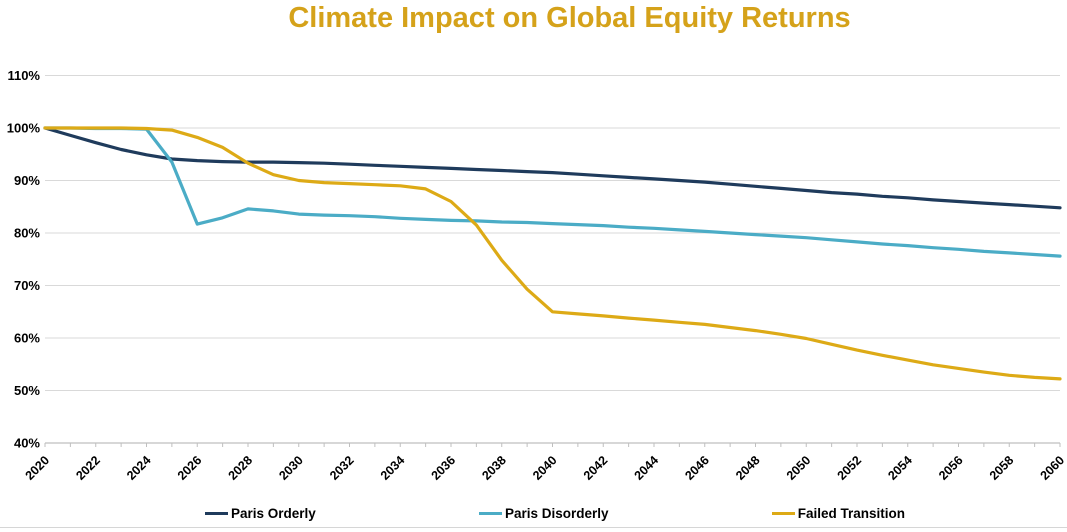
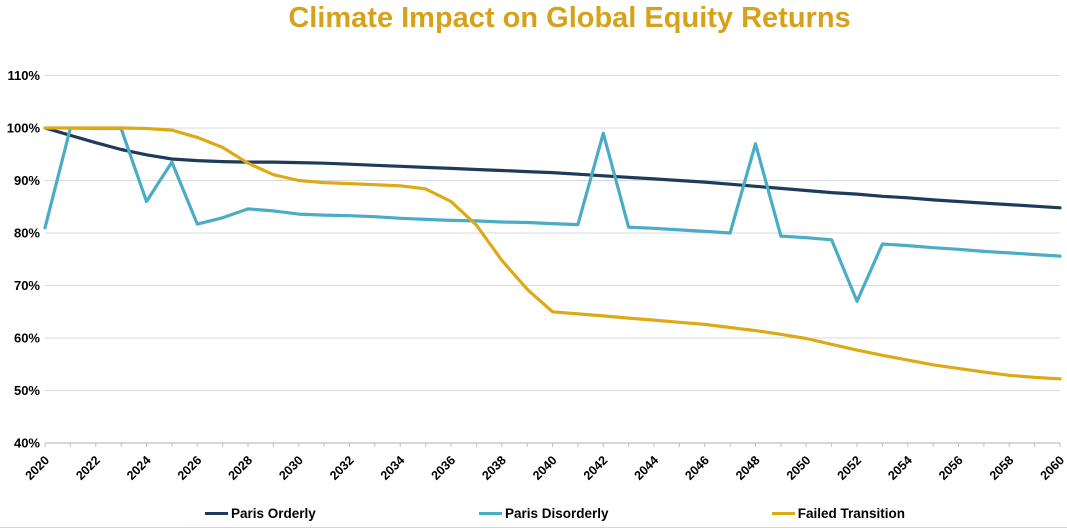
Paris Disorderly/2020: 100% -> 81%
Paris Disorderly/2024: 100% -> 86%
Paris Disorderly/2042: 81% -> 99%
Paris Disorderly/2048: 80% -> 97%
Paris Disorderly/2052: 78% -> 67%
